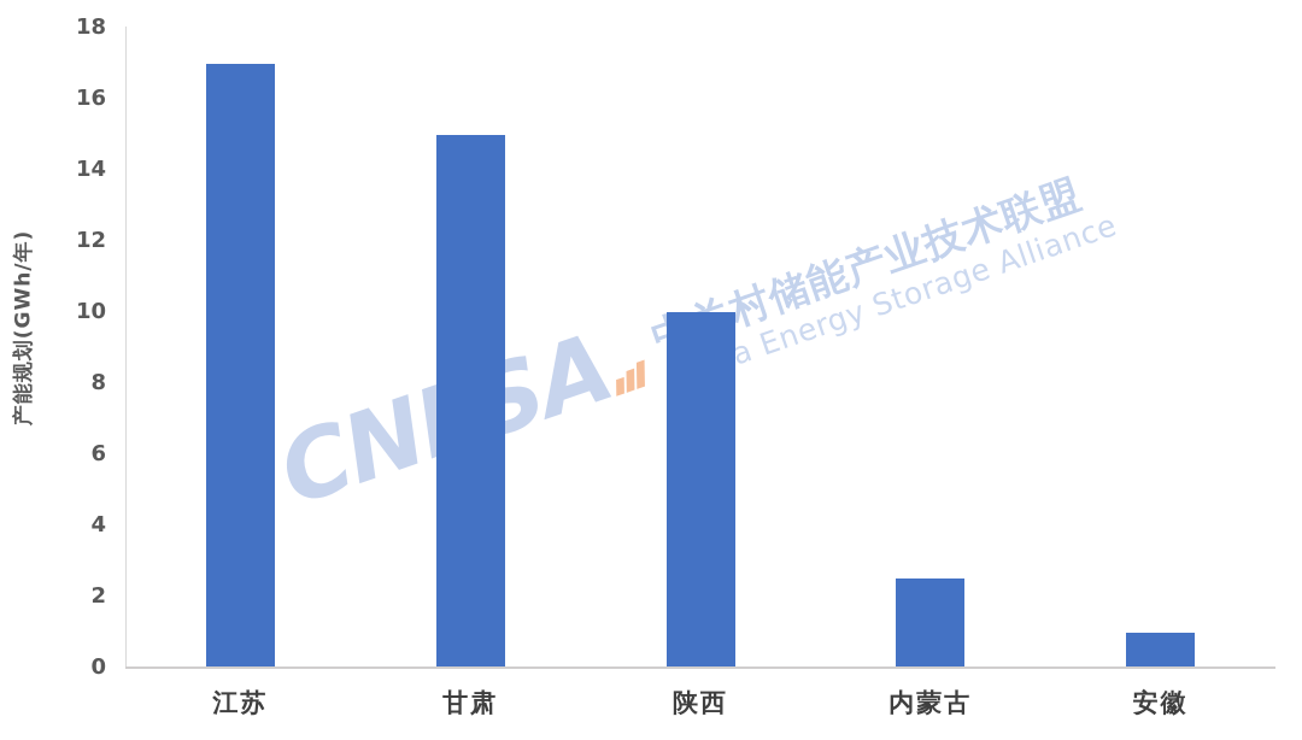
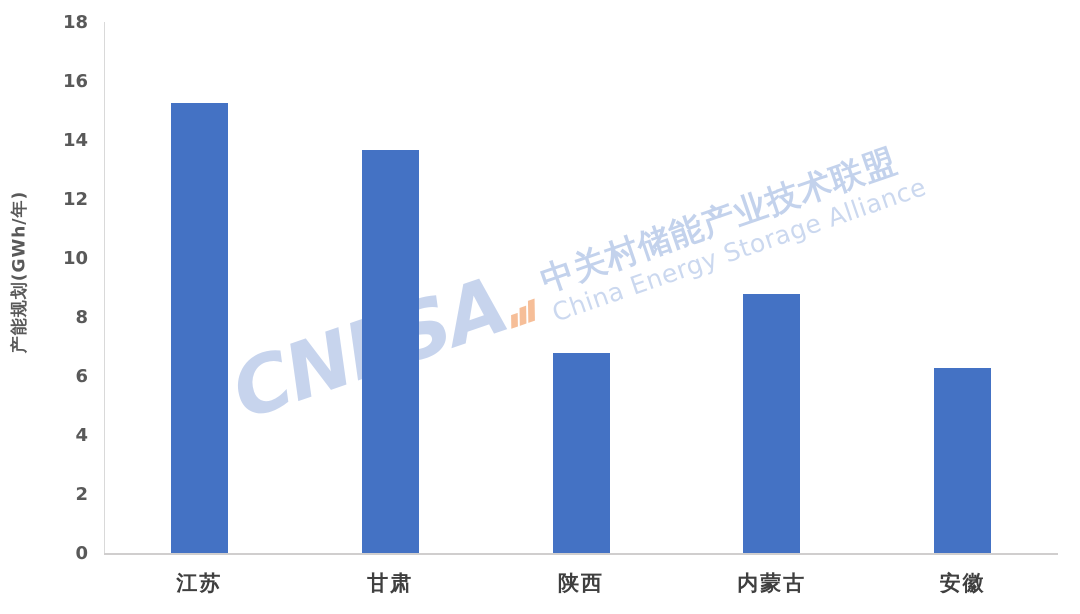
江苏: 17.0 -> 15.3
甘肃: 15.0 -> 13.7
陕西: 10.0 -> 6.8
内蒙古: 2.5 -> 8.8
安徽: 1.0 -> 6.3
